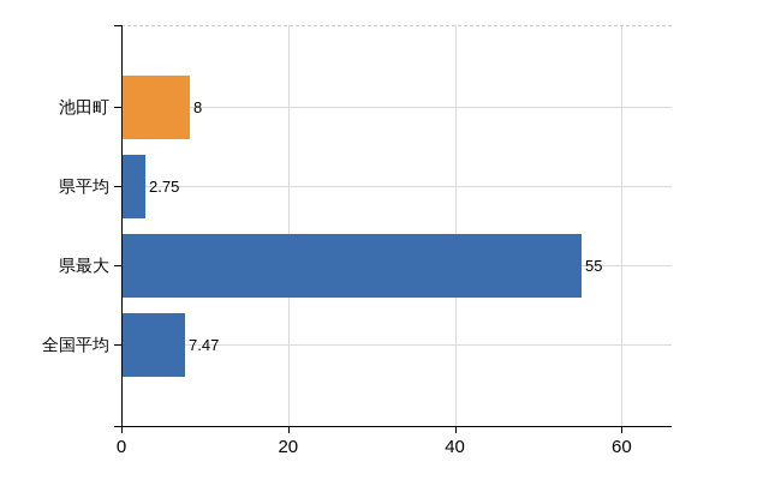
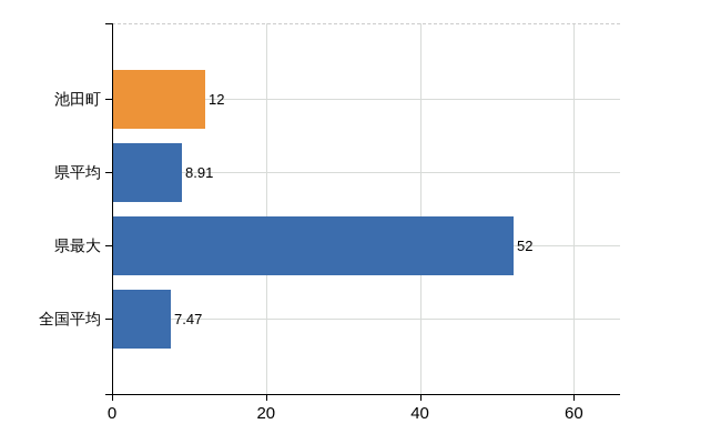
池田町: 8 -> 12
県平均: 2.75 -> 8.91
県最大: 55 -> 52
